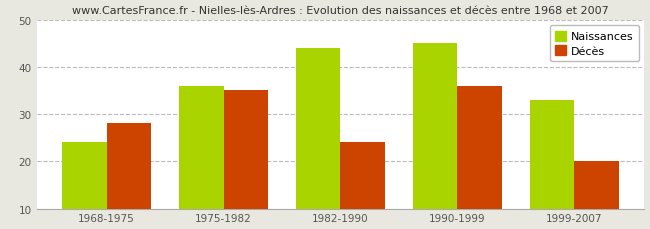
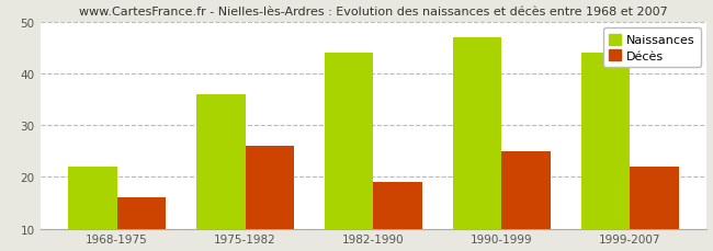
Naissances/1968-1975: 24 -> 22
Décès/1968-1975: 28 -> 16
Décès/1975-1982: 35 -> 26
Décès/1982-1990: 24 -> 19
Naissances/1990-1999: 45 -> 47
Décès/1990-1999: 36 -> 25
Naissances/1999-2007: 33 -> 44
Décès/1999-2007: 20 -> 22
